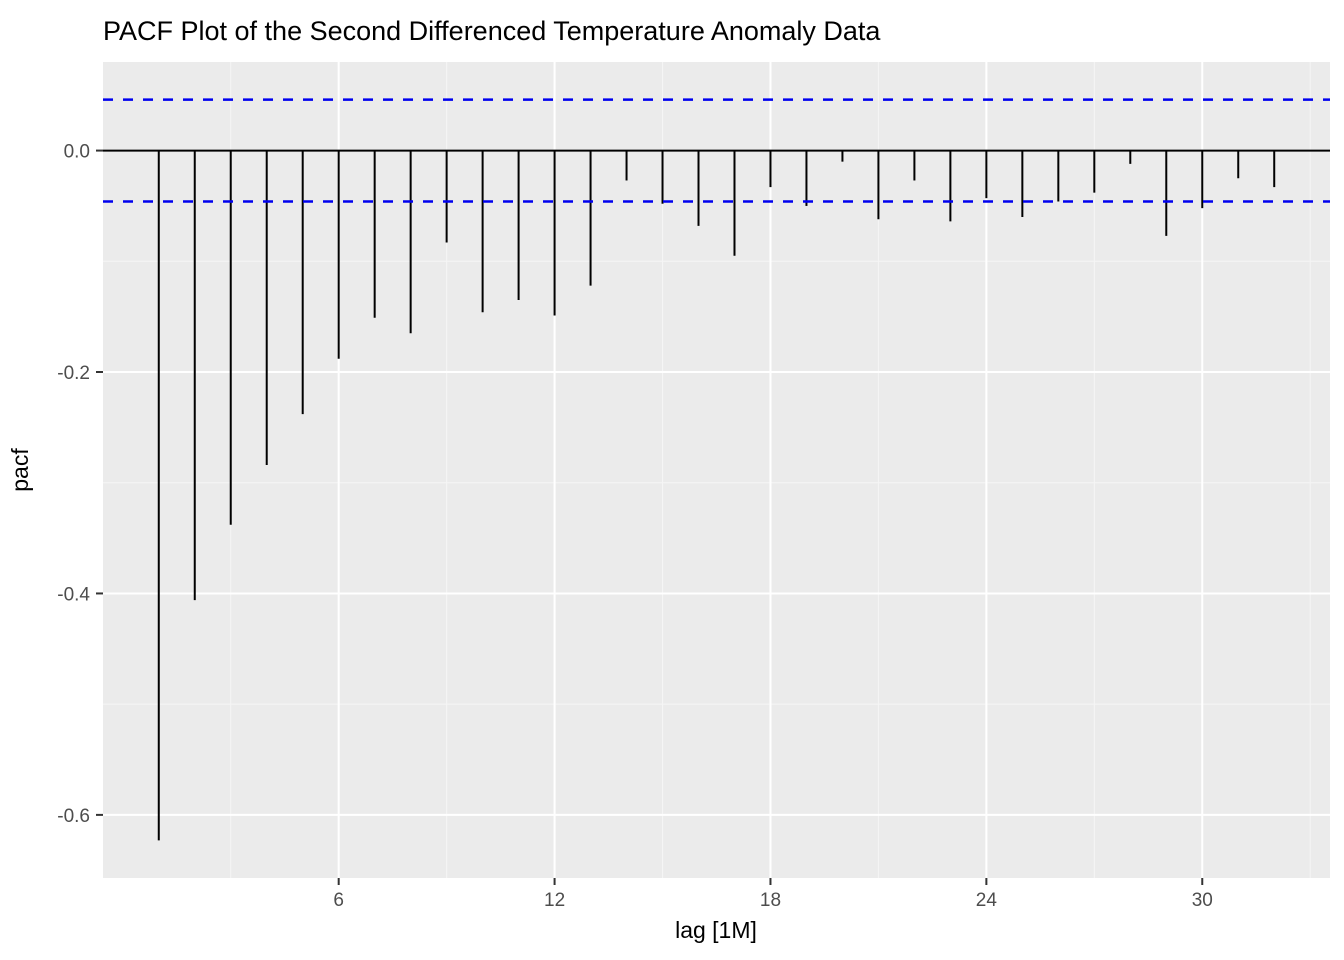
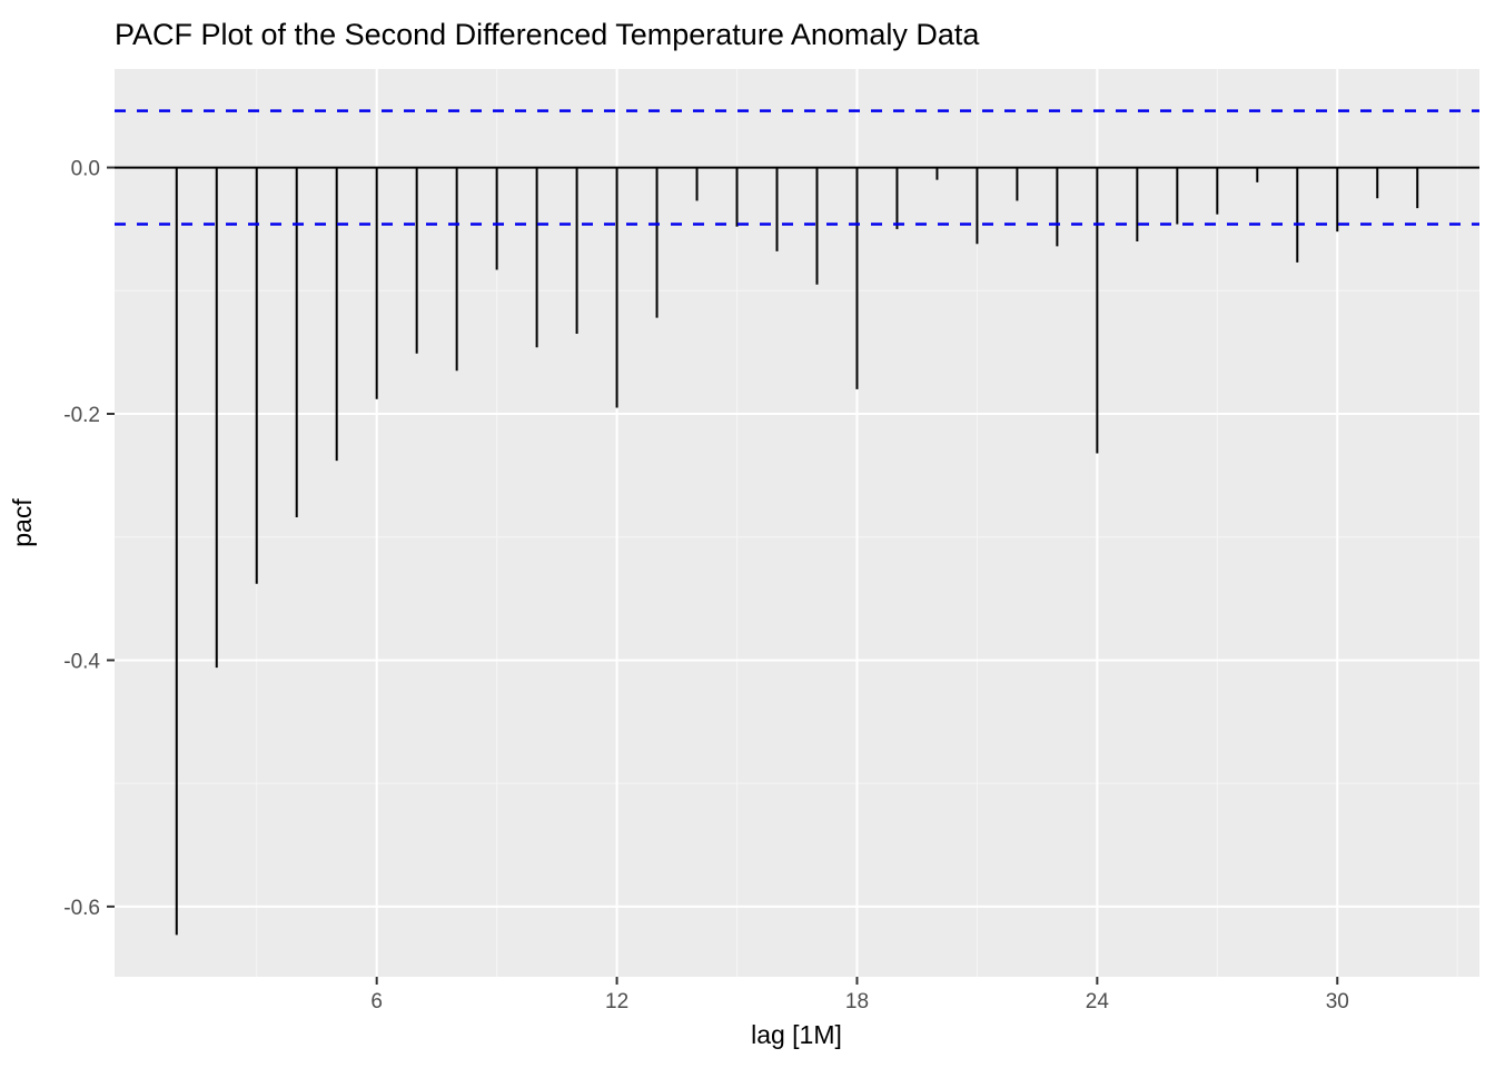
12: -0.149 -> -0.195
18: -0.033 -> -0.180
24: -0.043 -> -0.232
